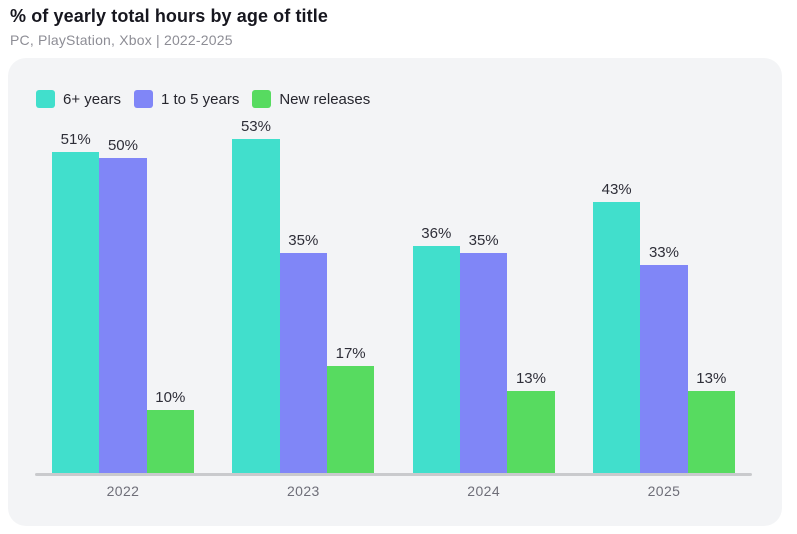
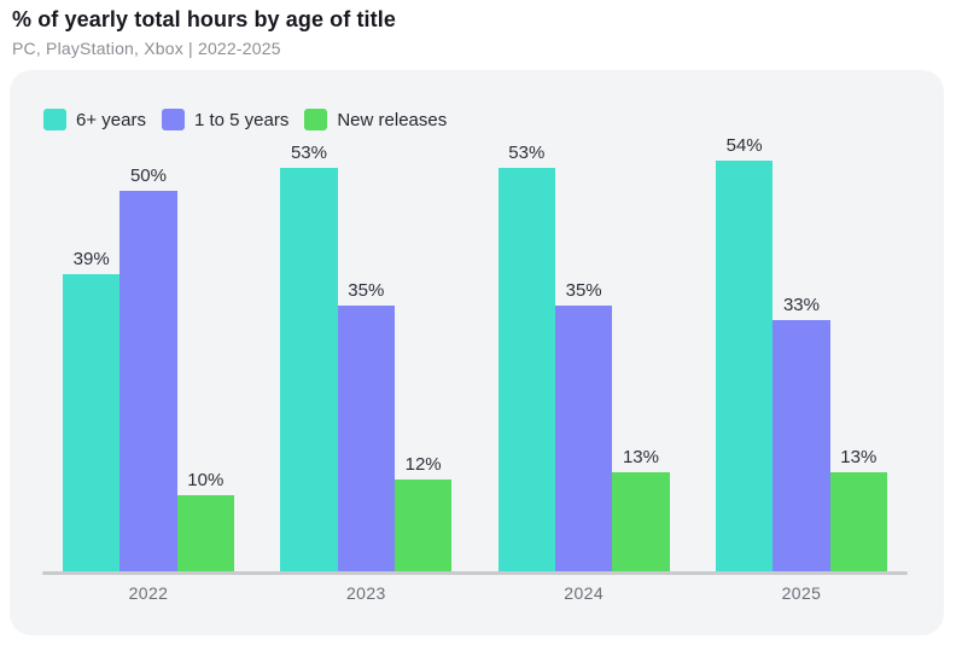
6+ years/2022: 51% -> 39%
New releases/2023: 17% -> 12%
6+ years/2024: 36% -> 53%
6+ years/2025: 43% -> 54%
